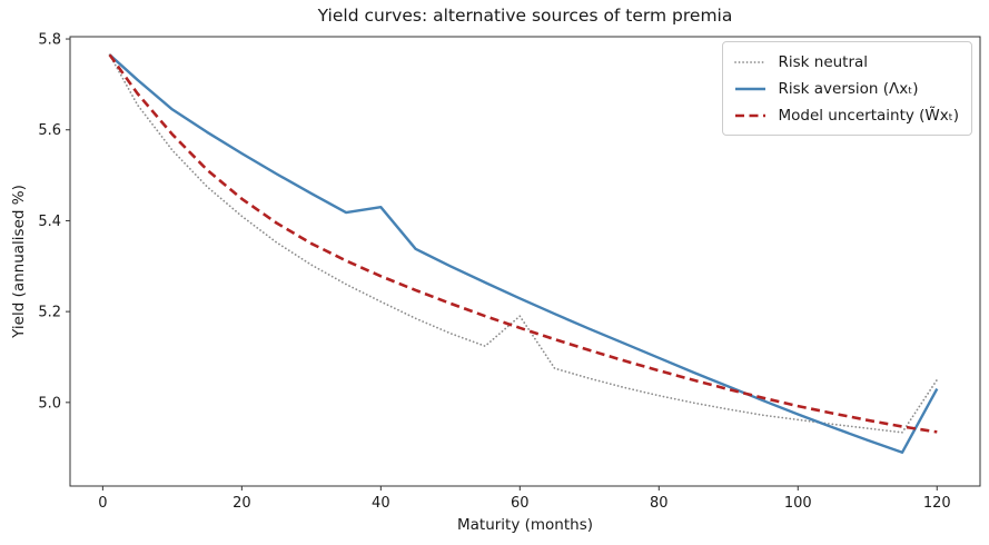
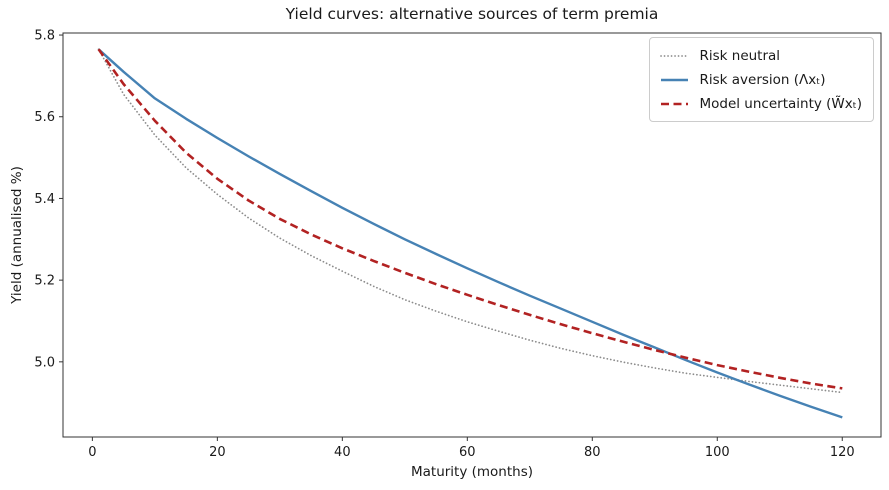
Risk aversion (Λxₜ)/40: 5.43 -> 5.38
Risk neutral/60: 5.19 -> 5.10
Risk neutral/120: 5.05 -> 4.92
Risk aversion (Λxₜ)/120: 5.03 -> 4.86
